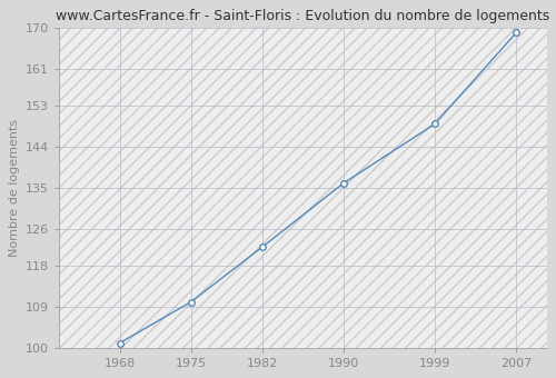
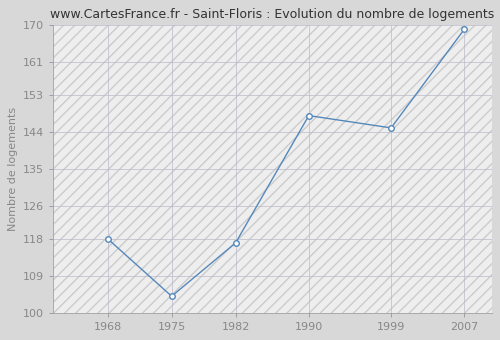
1968: 101 -> 118
1975: 110 -> 104
1982: 122 -> 117
1990: 136 -> 148
1999: 149 -> 145
